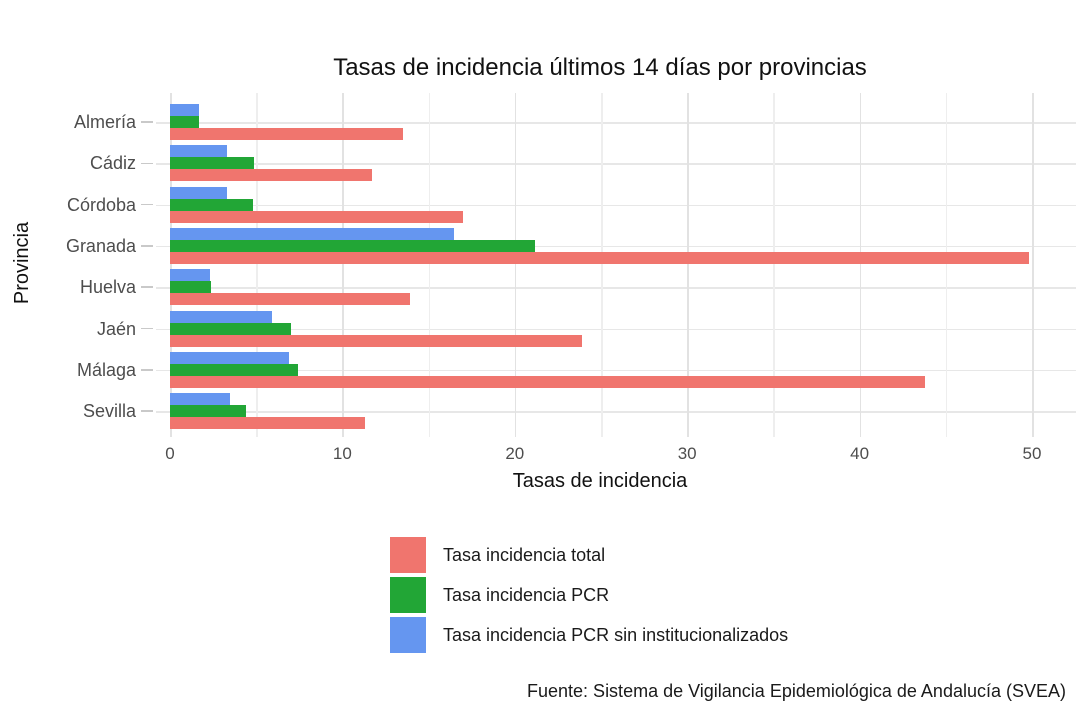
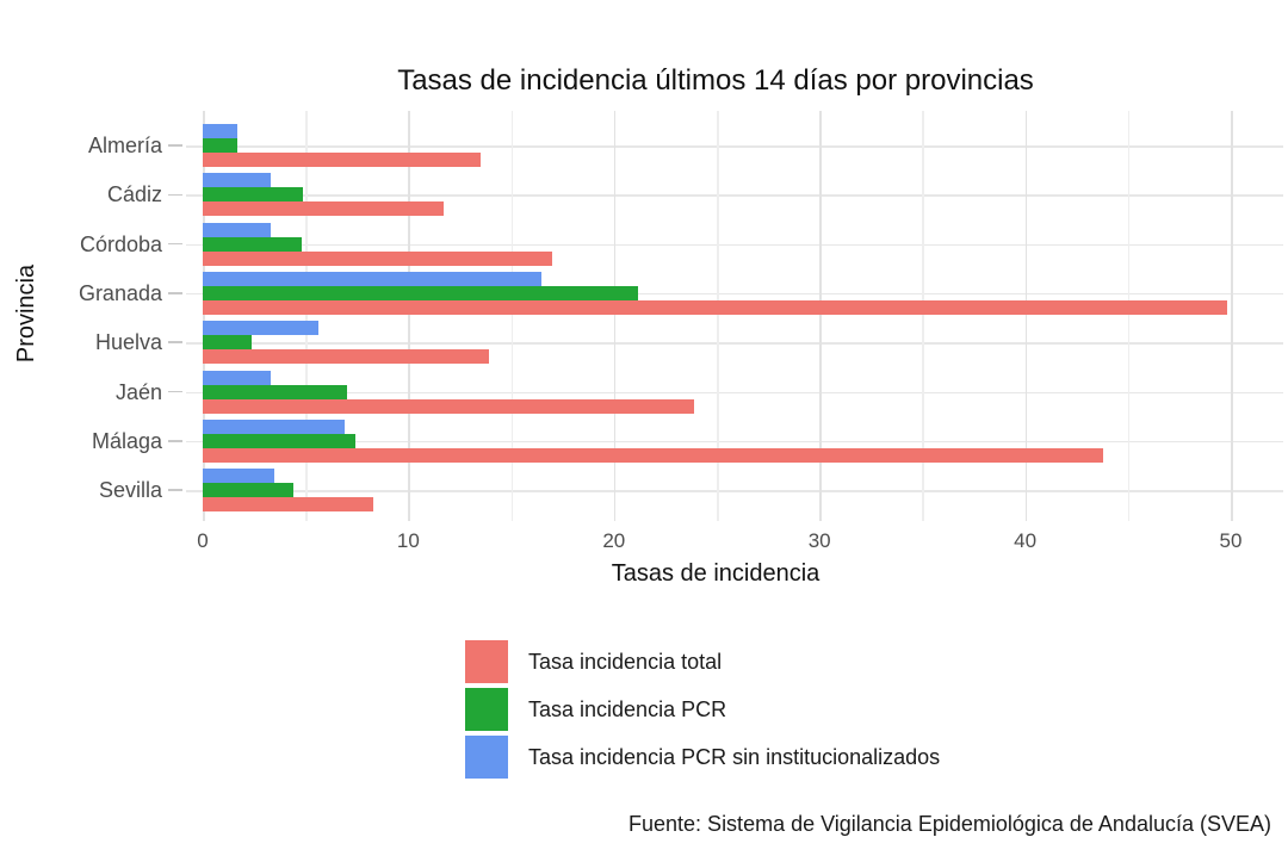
Tasa incidencia PCR sin institucionalizados/Huelva: 2.3 -> 5.6
Tasa incidencia PCR sin institucionalizados/Jaén: 5.9 -> 3.3
Tasa incidencia total/Sevilla: 11.3 -> 8.3
